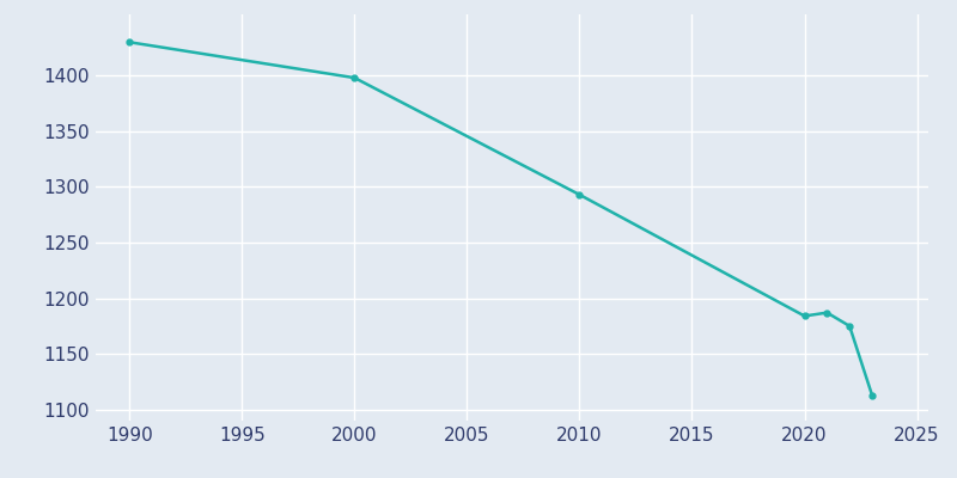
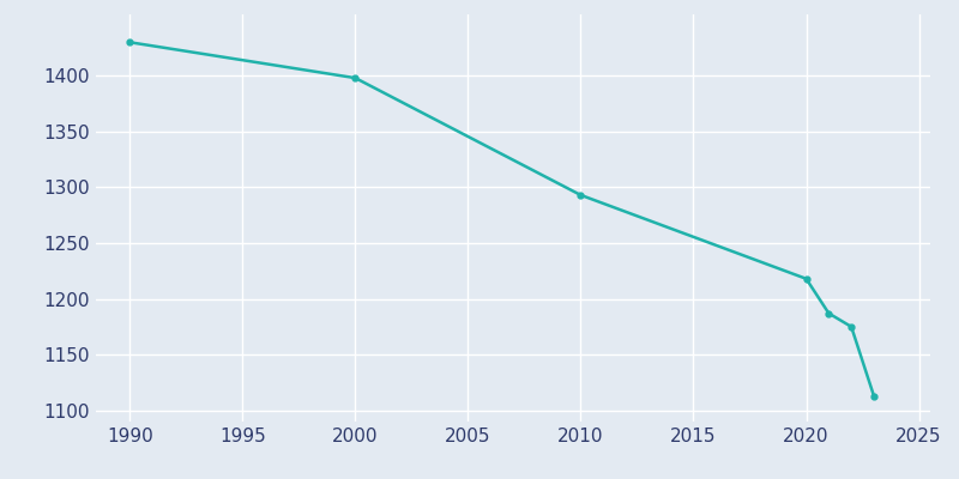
2020: 1184 -> 1218
